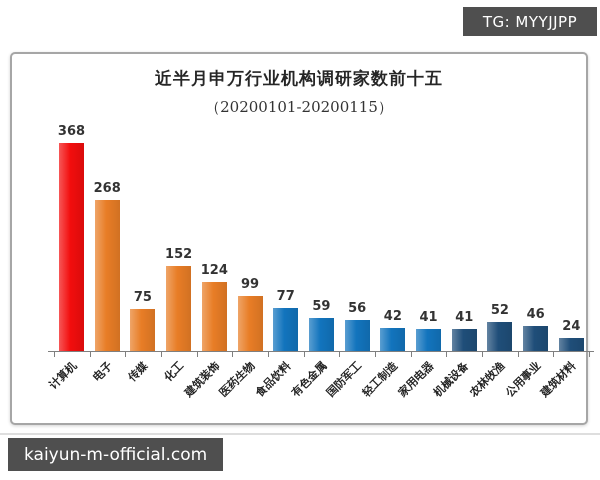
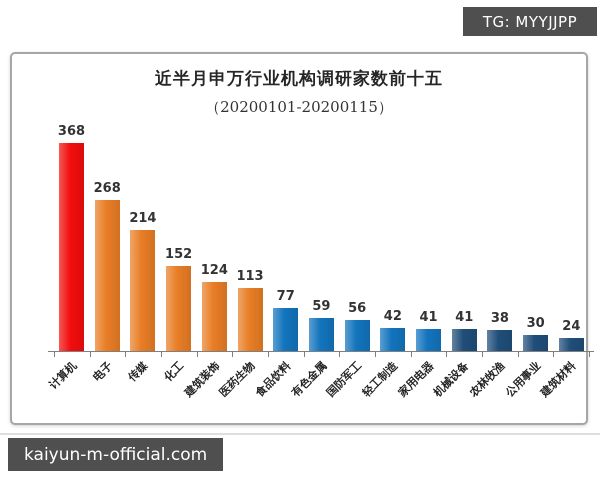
传媒: 75 -> 214
医药生物: 99 -> 113
农林牧渔: 52 -> 38
公用事业: 46 -> 30
